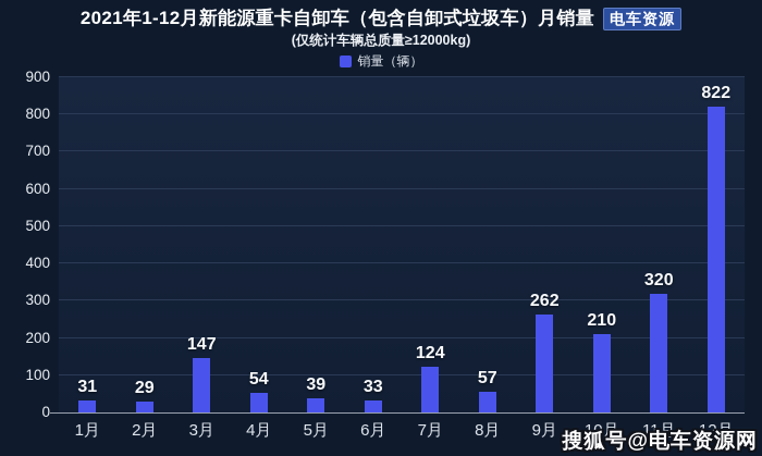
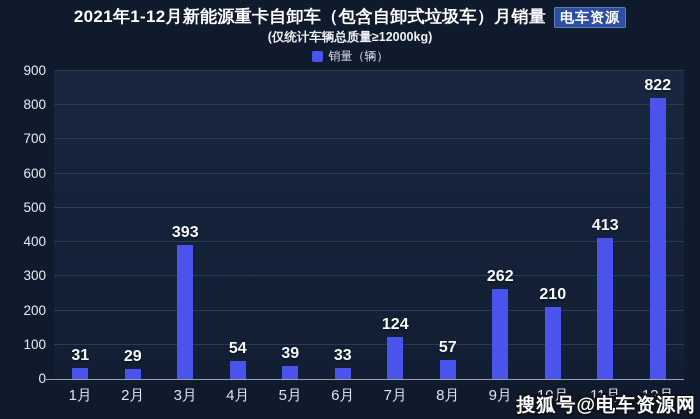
3月: 147 -> 393
11月: 320 -> 413
